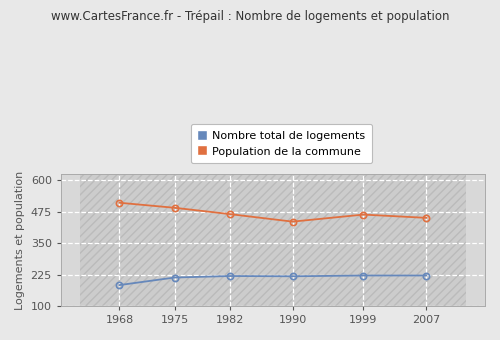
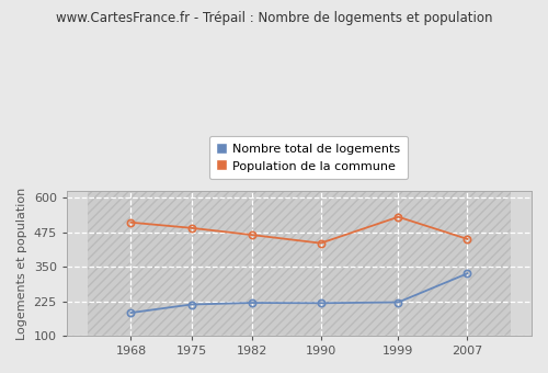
Population de la commune/1999: 463 -> 530
Nombre total de logements/2007: 221 -> 325
